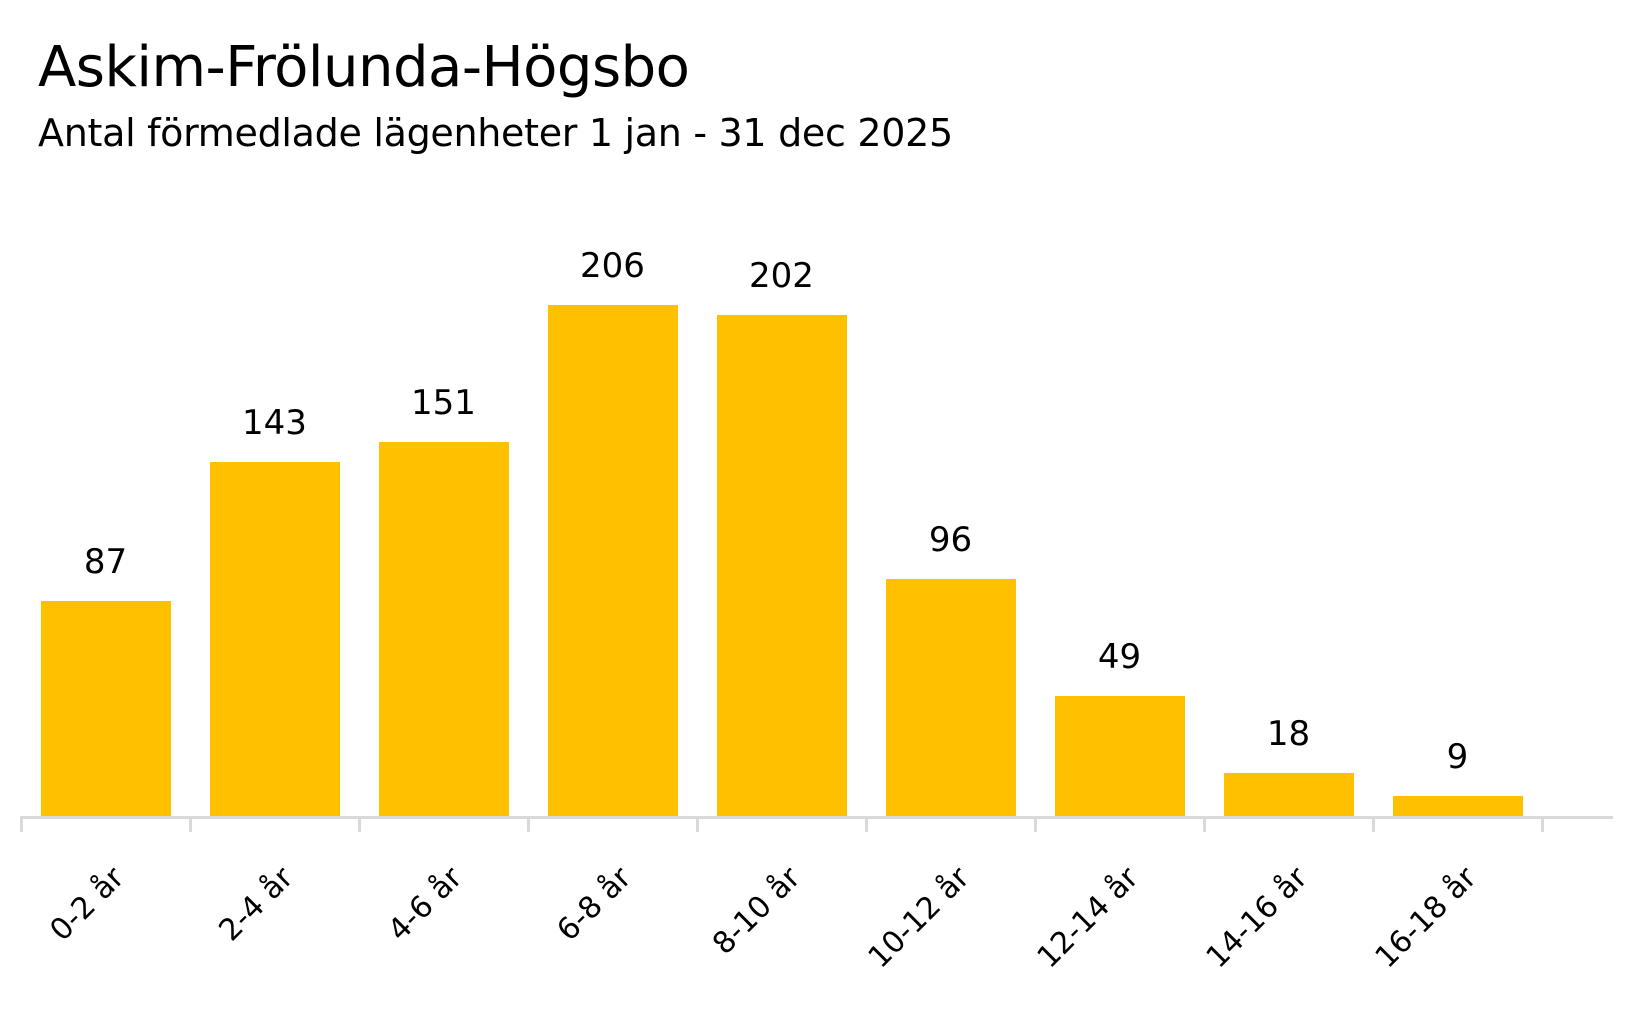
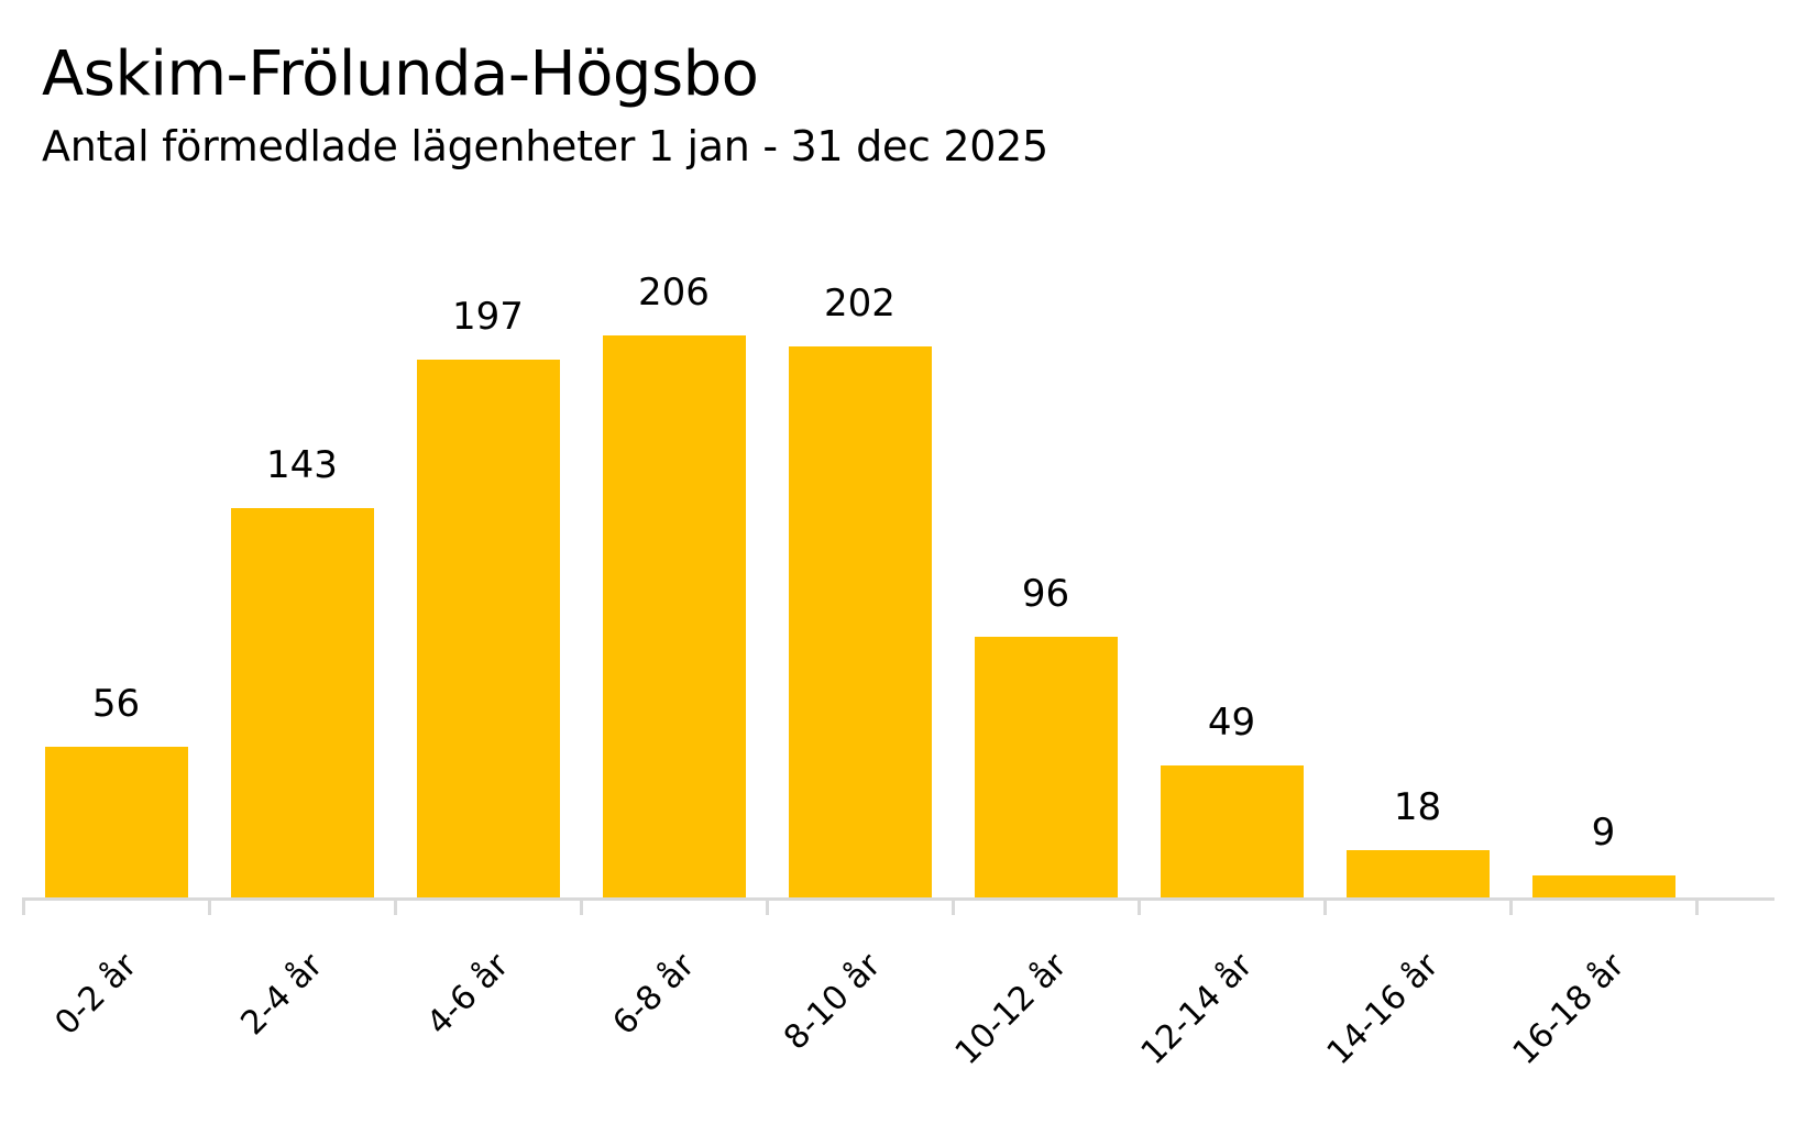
0-2 år: 87 -> 56
4-6 år: 151 -> 197
